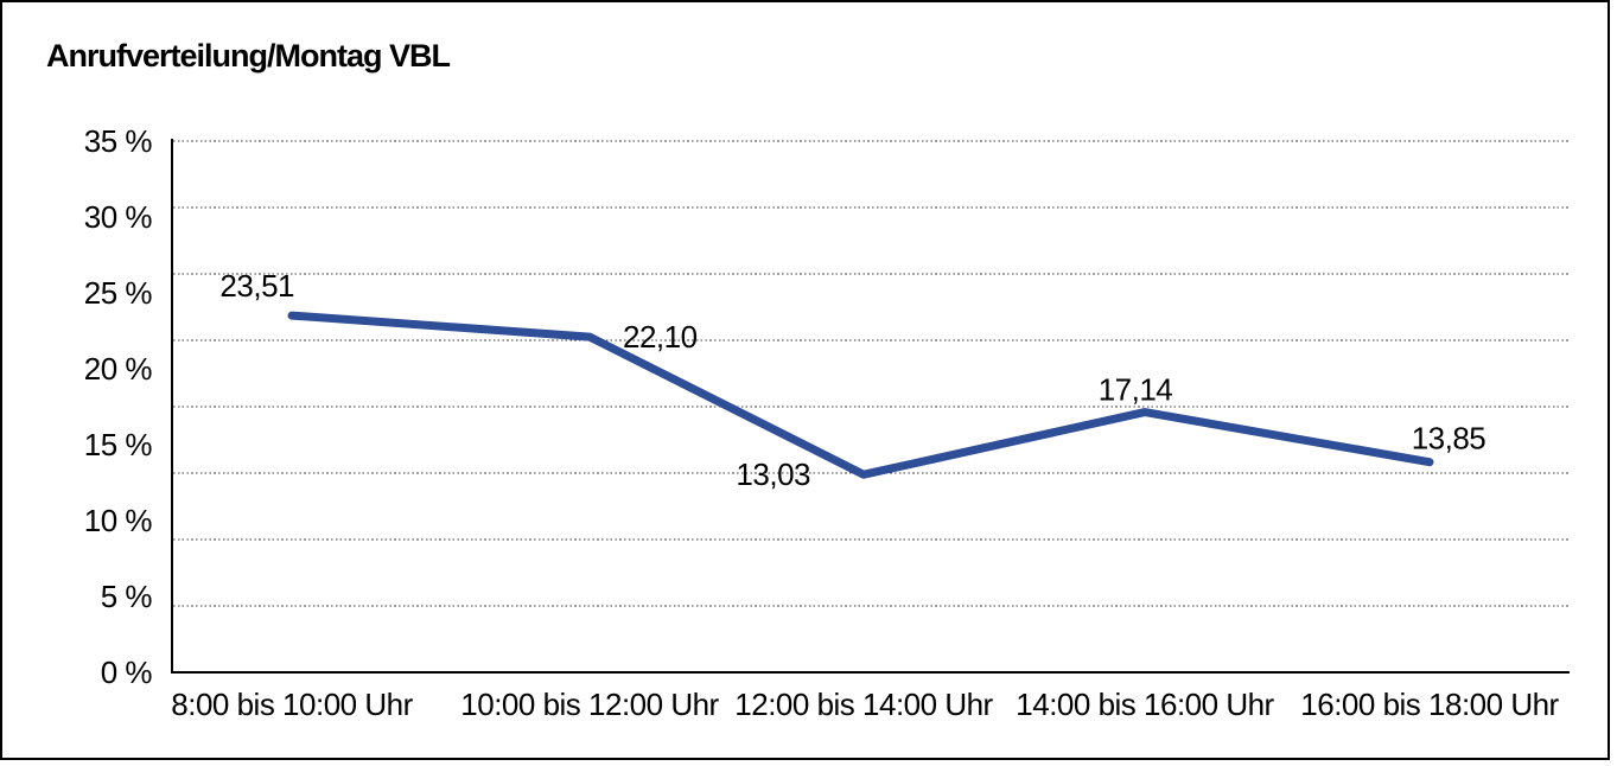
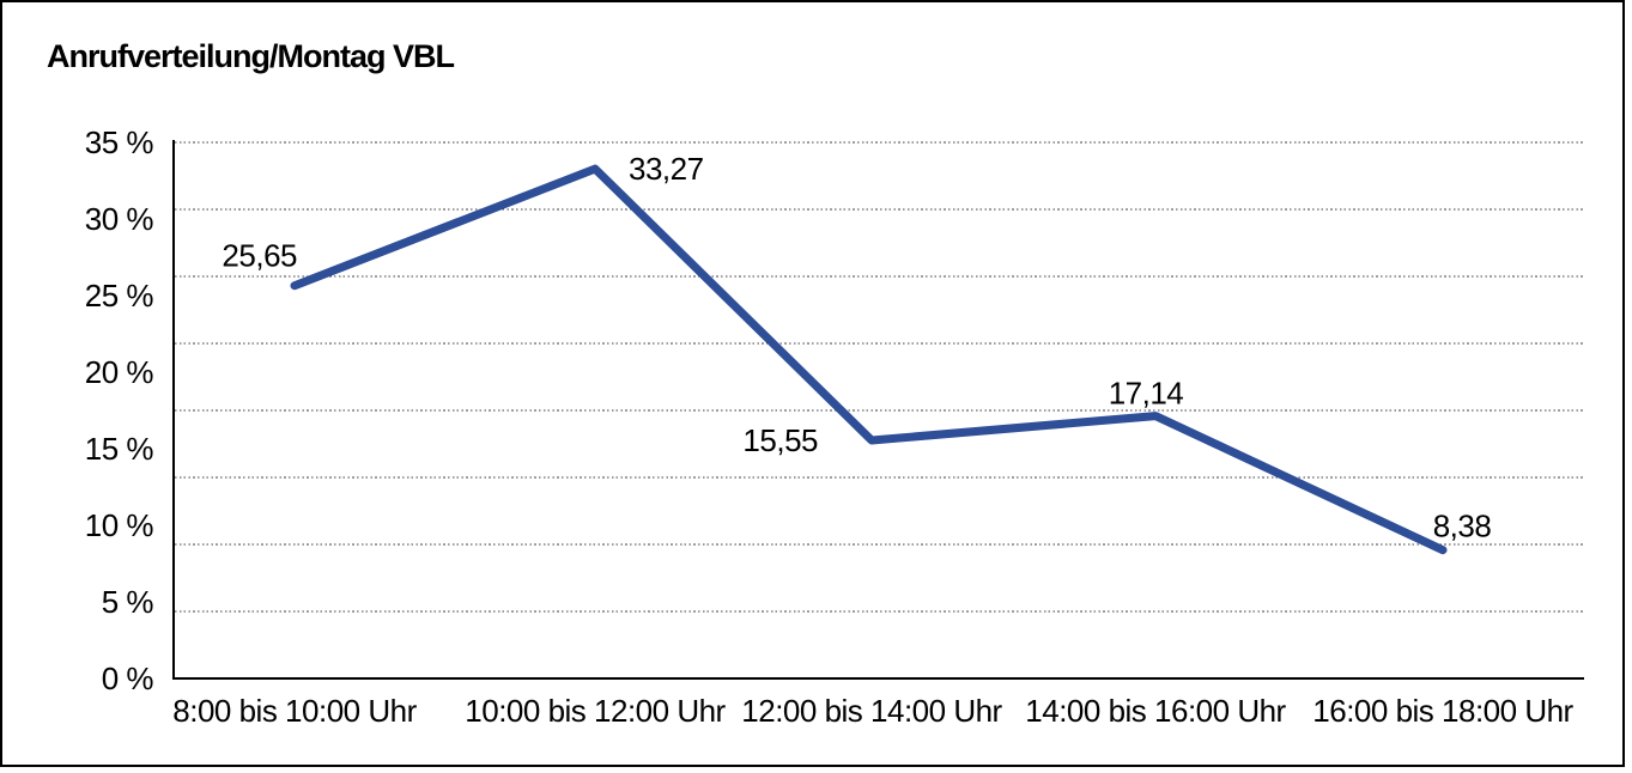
8:00 bis 10:00 Uhr: 23,51 -> 25,65
10:00 bis 12:00 Uhr: 22,10 -> 33,27
12:00 bis 14:00 Uhr: 13,03 -> 15,55
16:00 bis 18:00 Uhr: 13,85 -> 8,38
